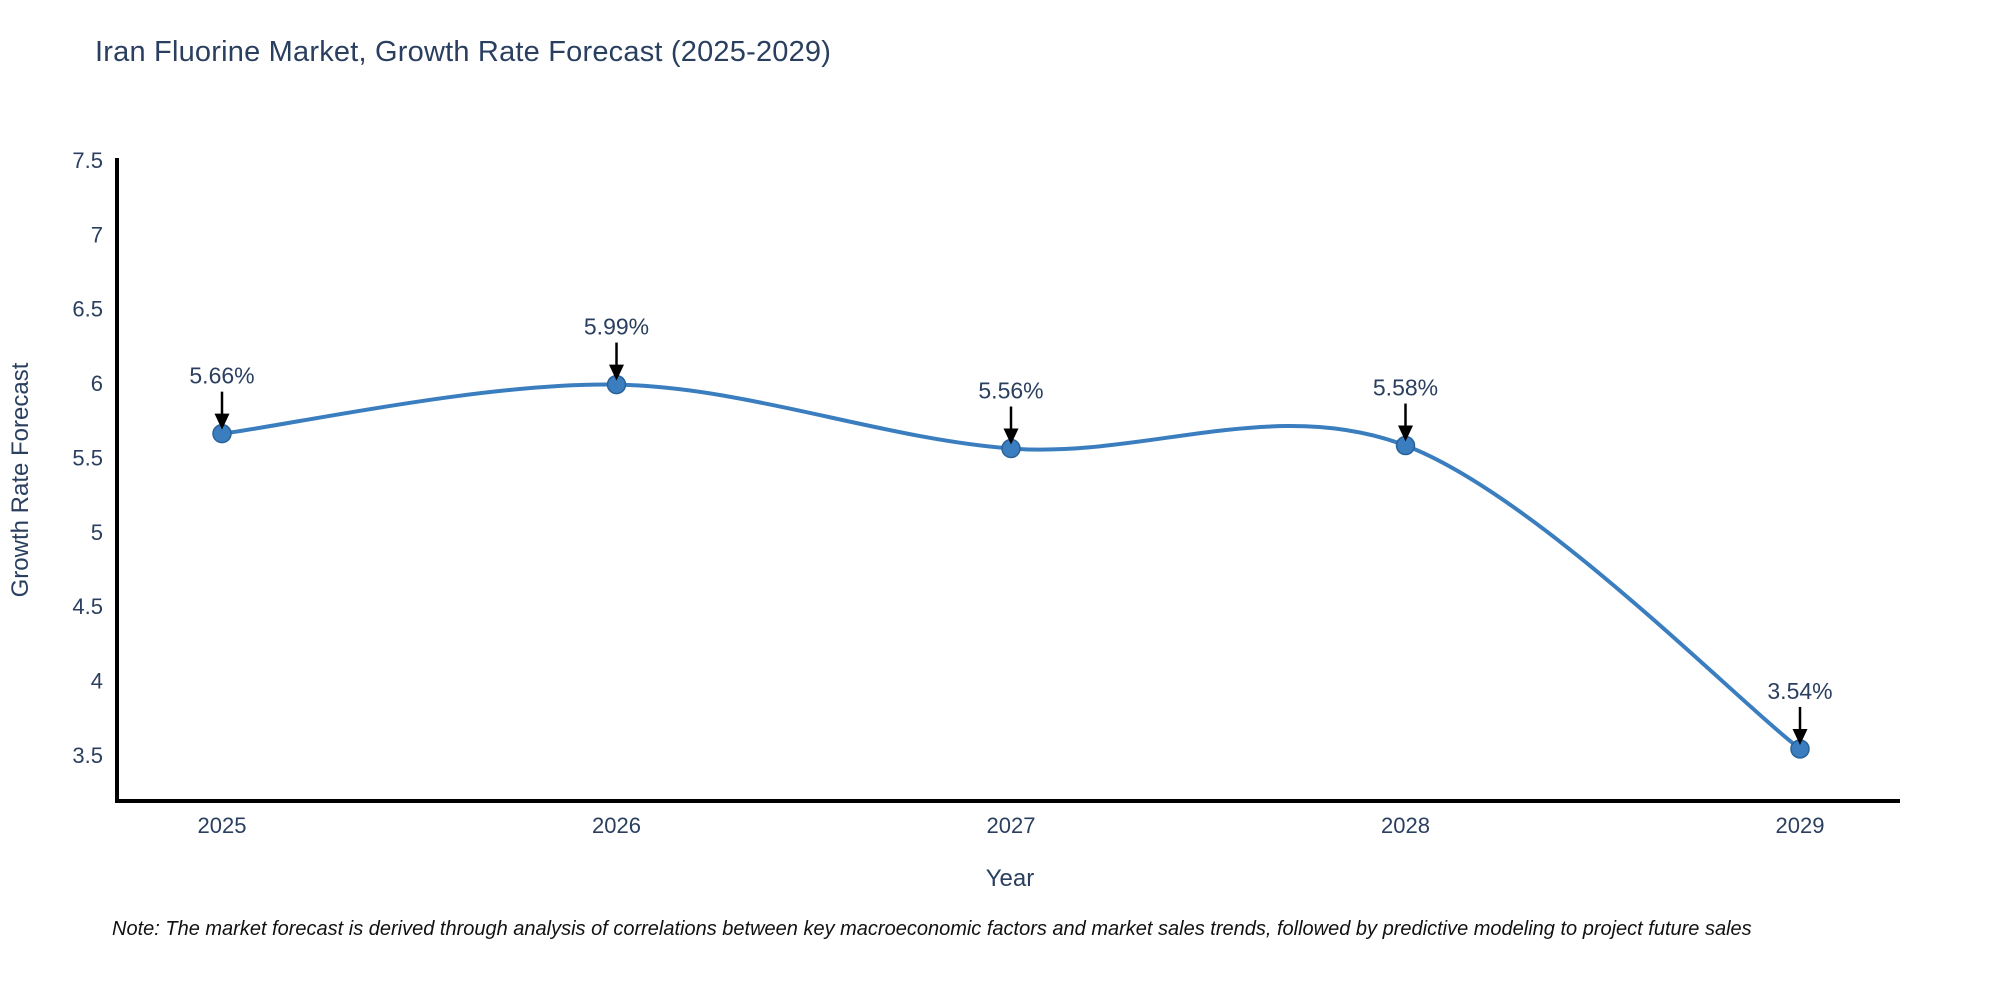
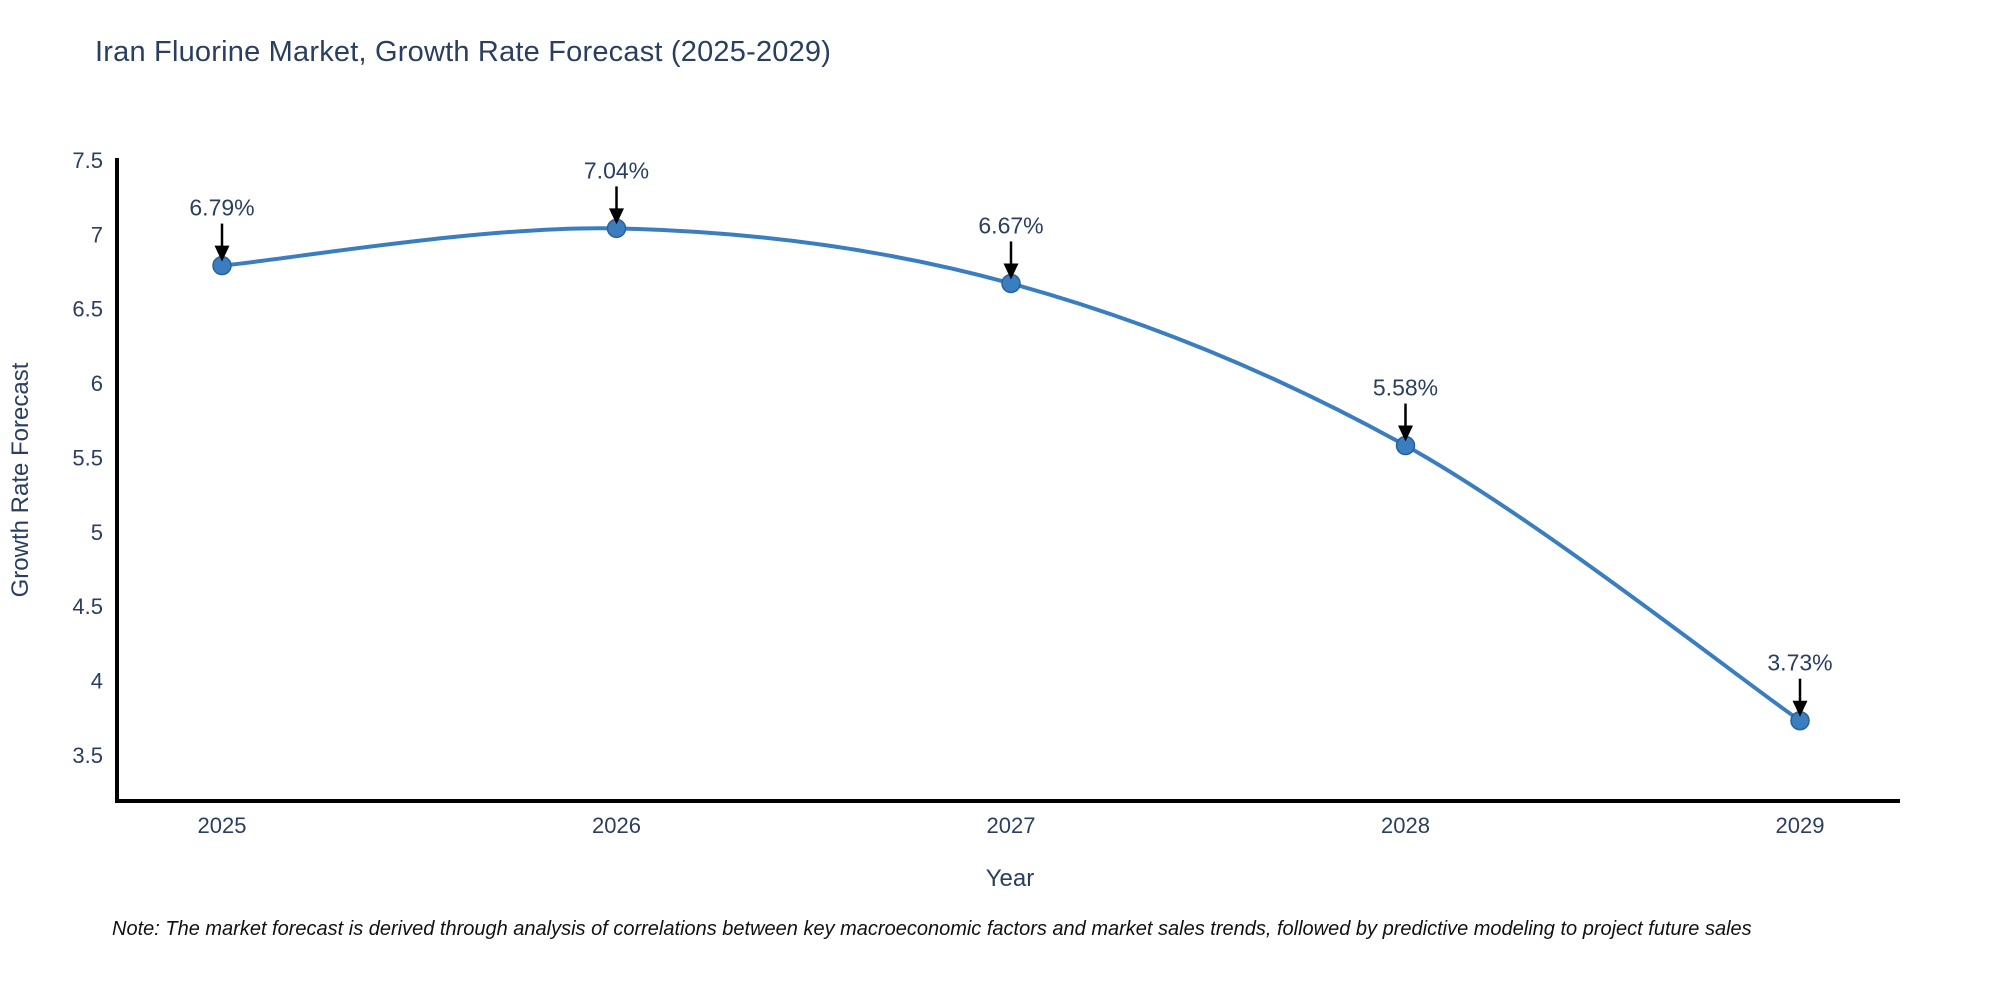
2025: 5.66% -> 6.79%
2026: 5.99% -> 7.04%
2027: 5.56% -> 6.67%
2029: 3.54% -> 3.73%
